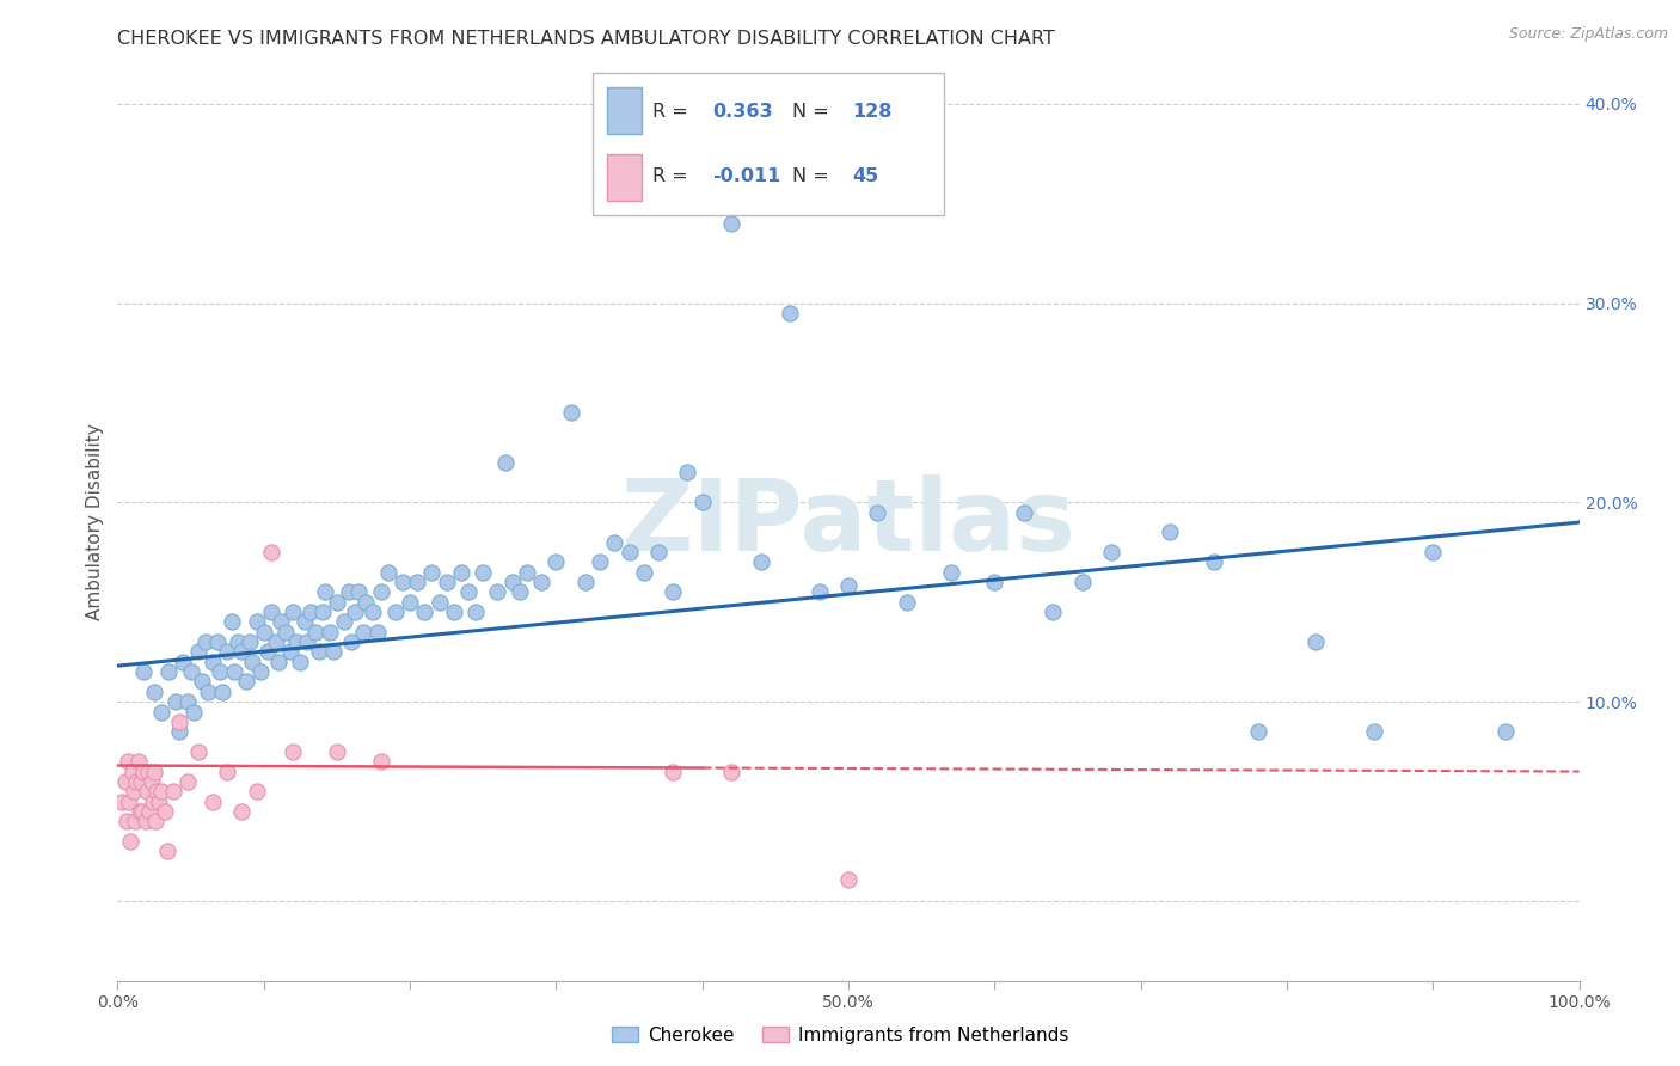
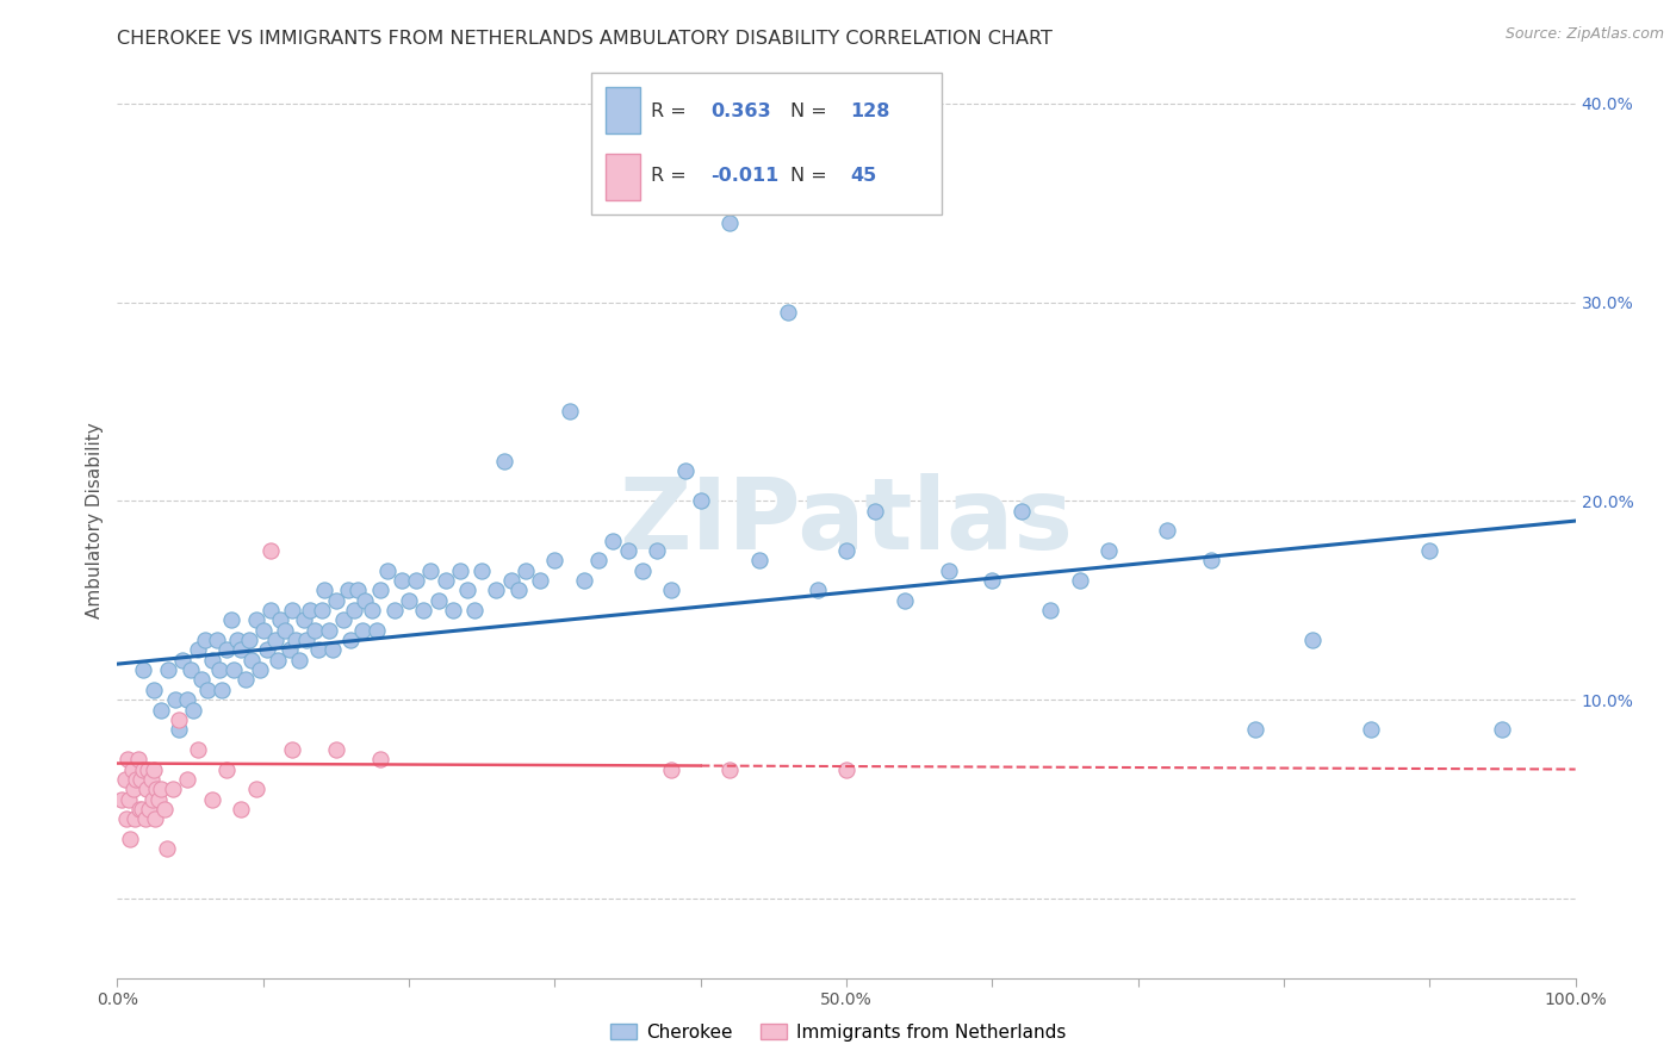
Cherokee/50.0%: 15.8% -> 17.5%
Immigrants from Netherlands/50.0%: 1.1% -> 6.5%
